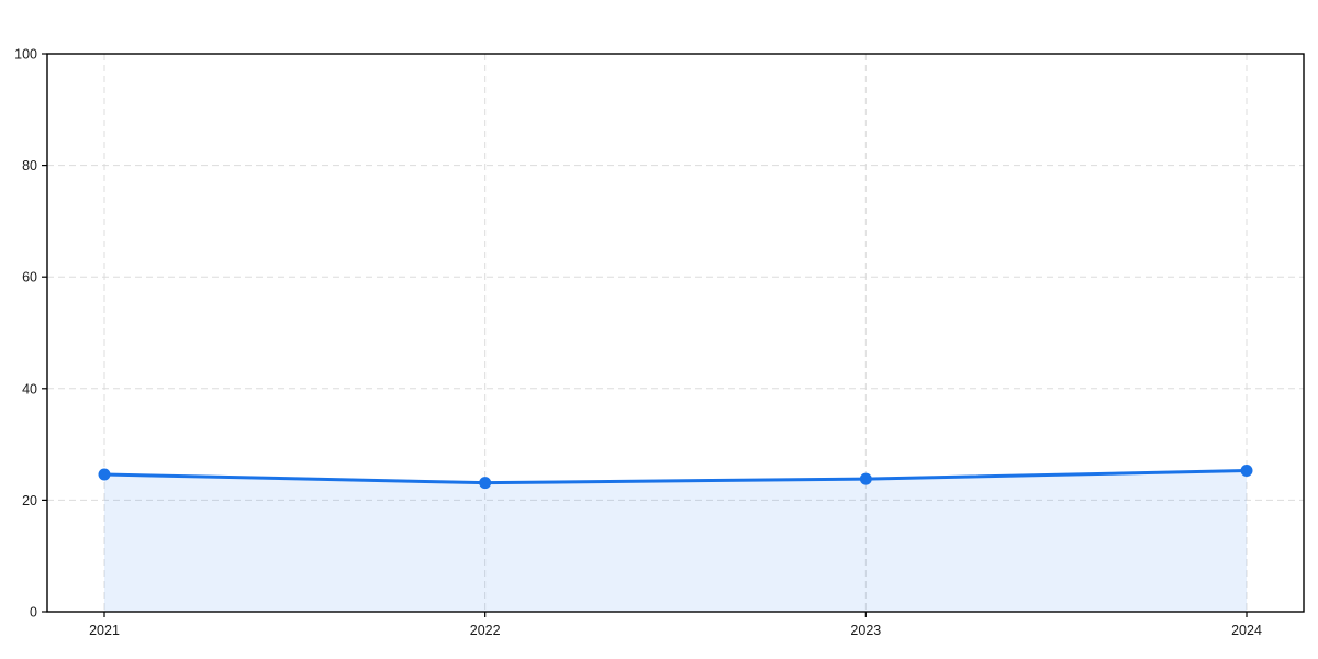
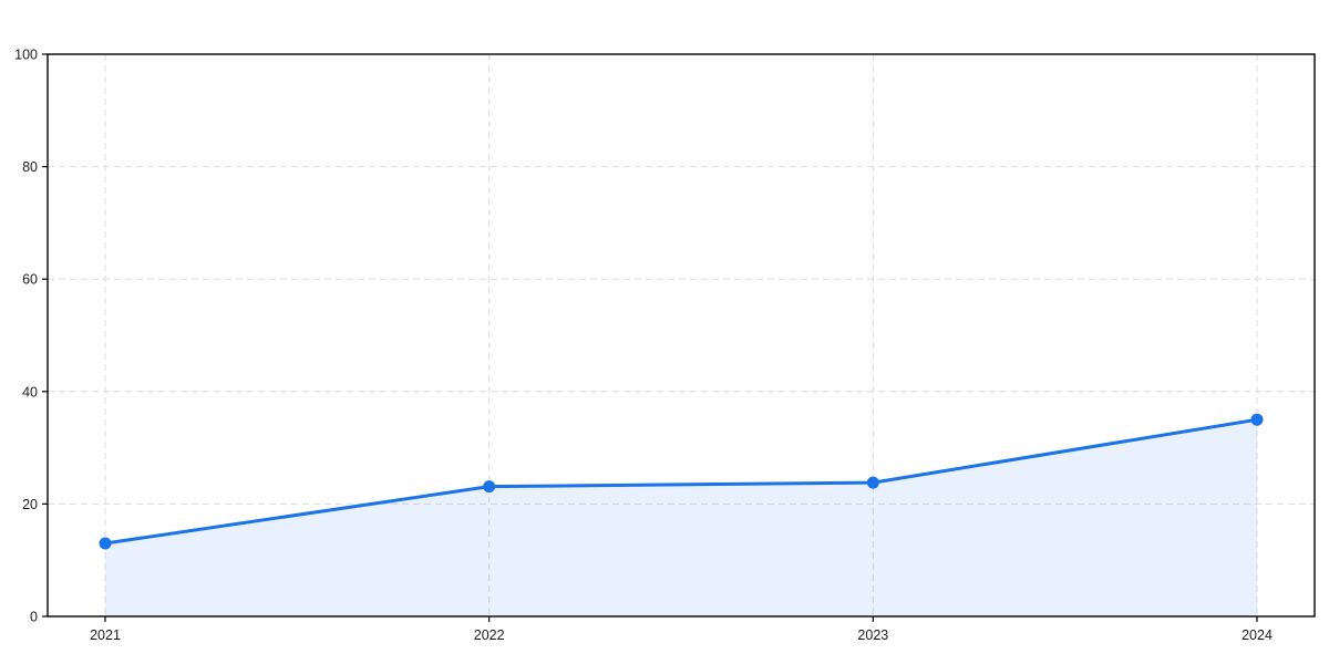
2021: 25 -> 13
2024: 25 -> 35
